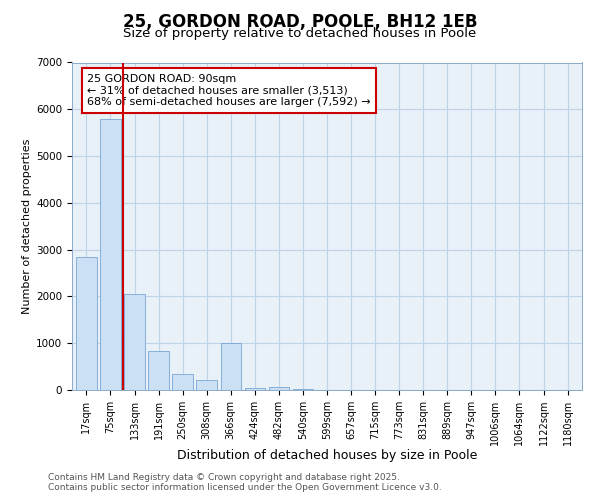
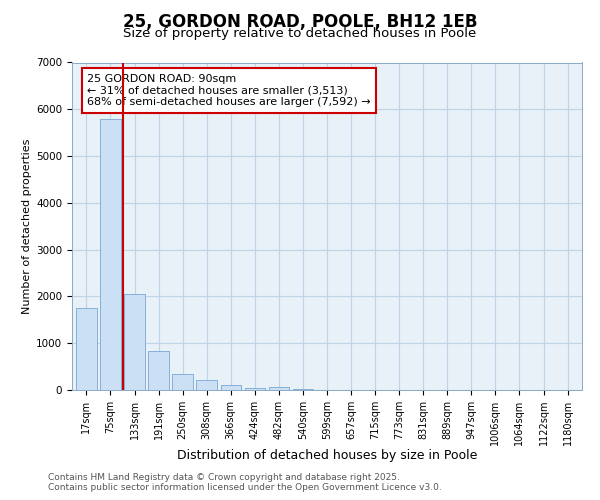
17sqm: 2850 -> 1750
366sqm: 1000 -> 110
